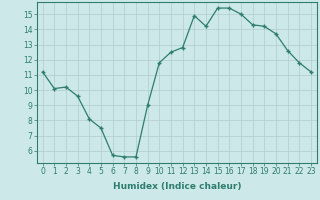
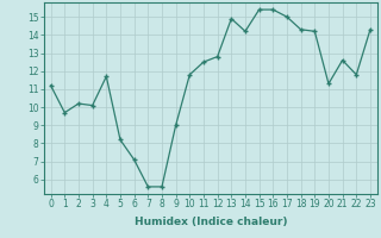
1: 10.1 -> 9.7
3: 9.6 -> 10.1
4: 8.1 -> 11.7
5: 7.5 -> 8.2
6: 5.7 -> 7.1
20: 13.7 -> 11.3
23: 11.2 -> 14.3
